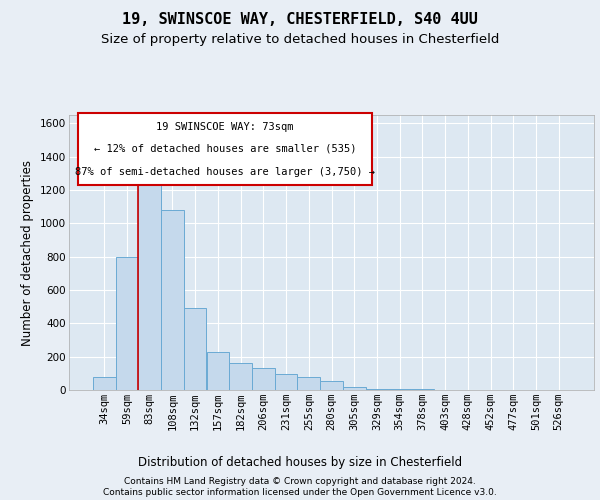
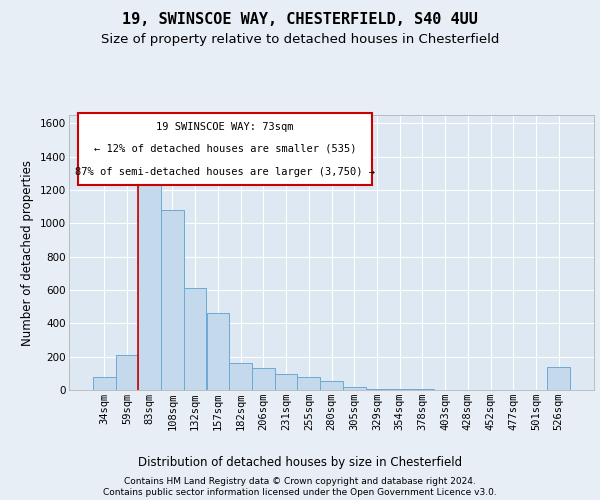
59sqm: 800 -> 210
132sqm: 490 -> 610
157sqm: 230 -> 460
526sqm: 0 -> 140
